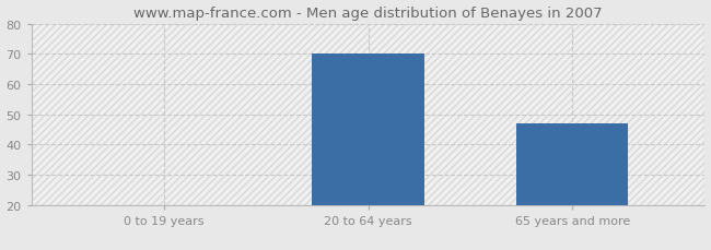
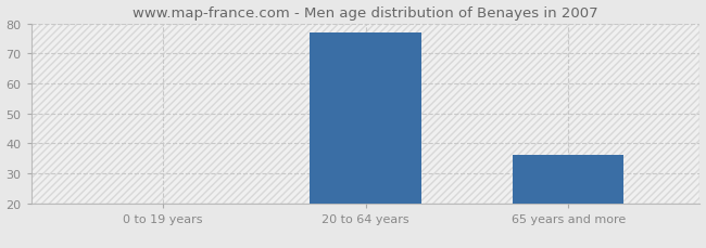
20 to 64 years: 70 -> 77
65 years and more: 47 -> 36
